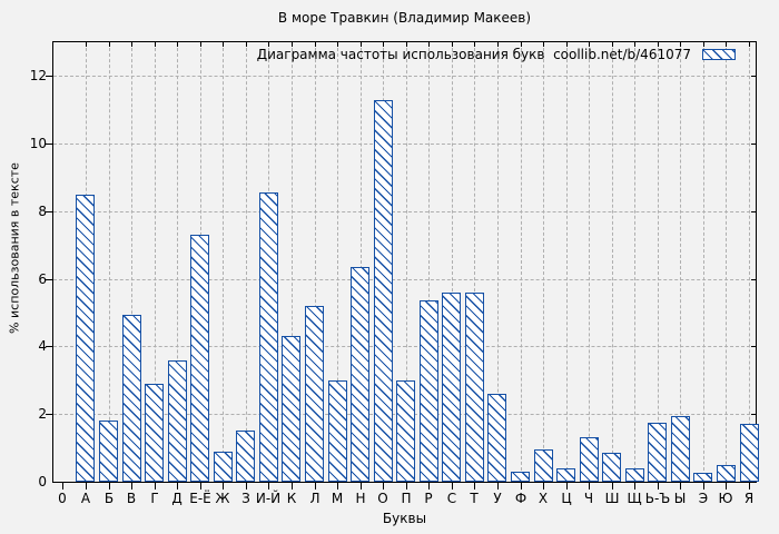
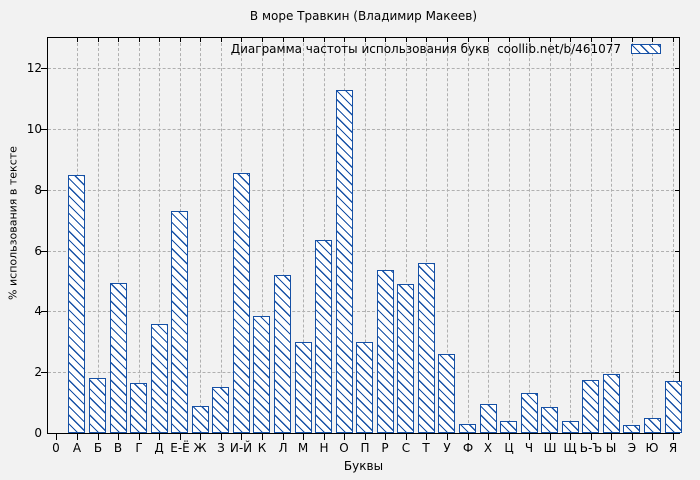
Г: 2.9 -> 1.6
К: 4.3 -> 3.9
С: 5.6 -> 4.9
